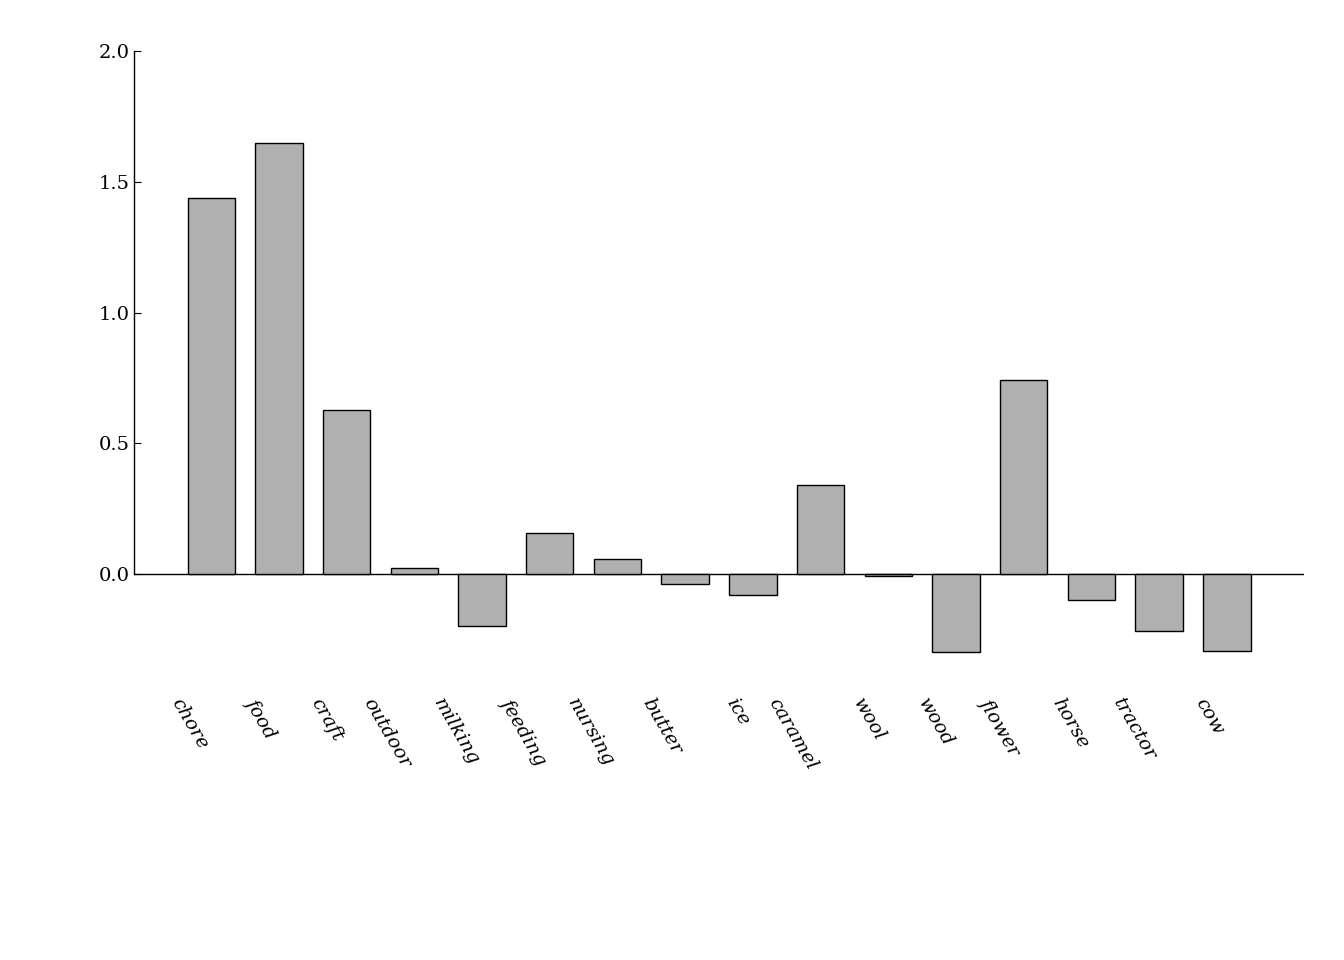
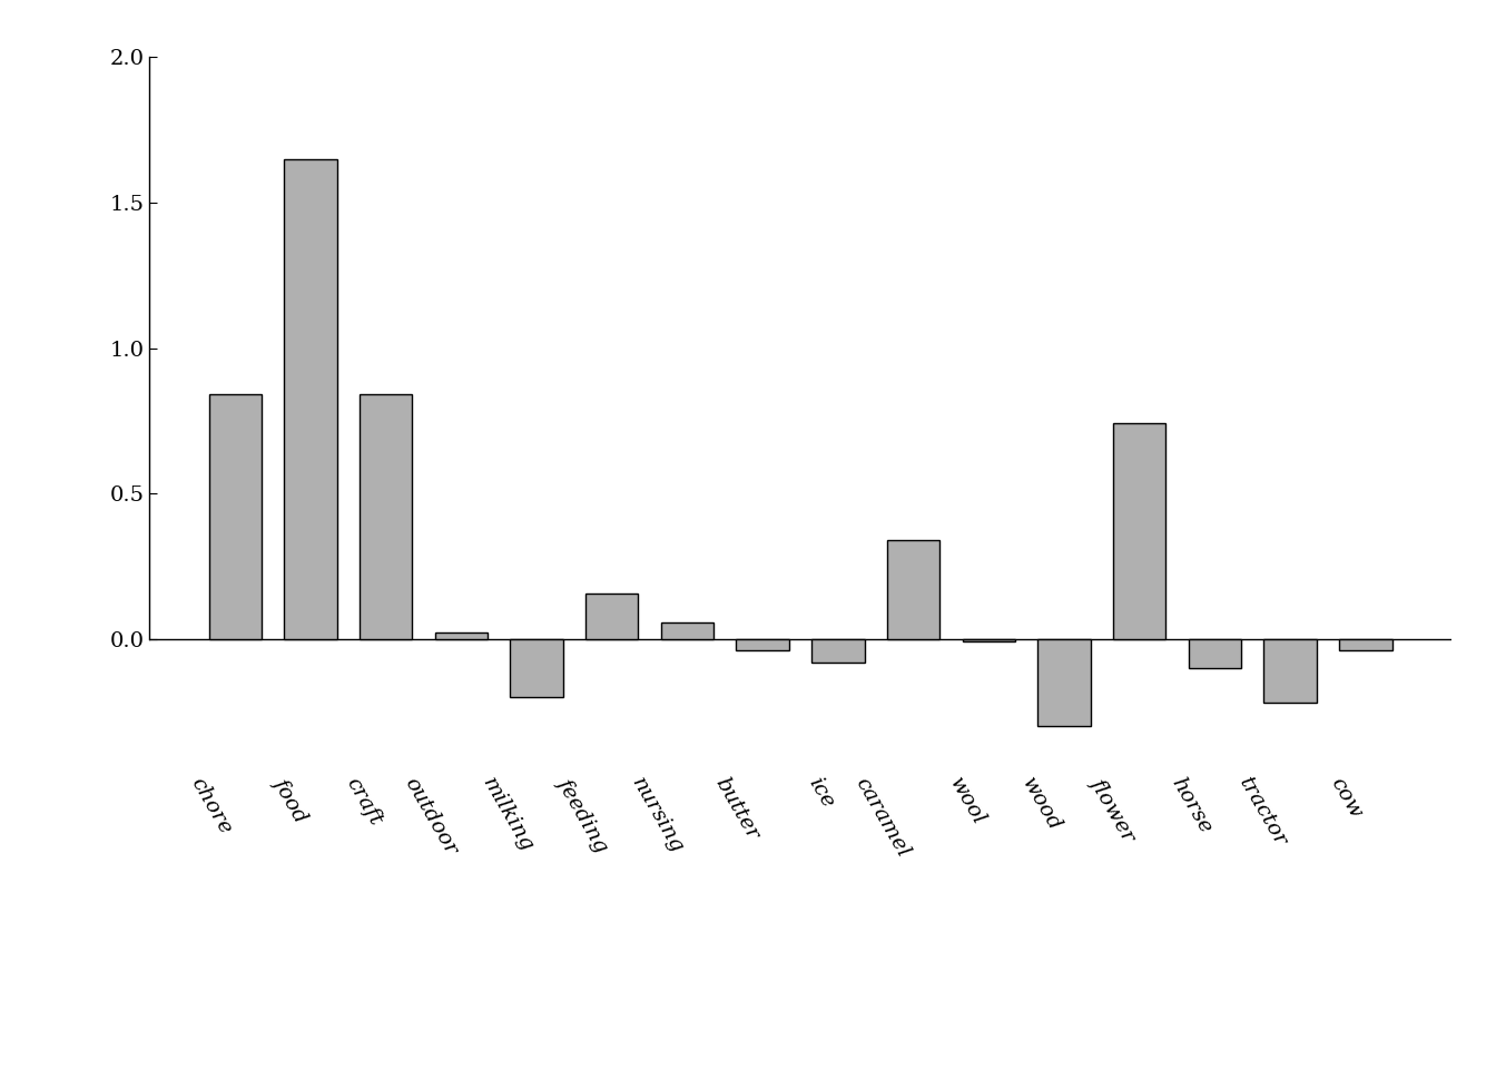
chore: 1.440 -> 0.840
craft: 0.625 -> 0.840
cow: -0.295 -> -0.040
